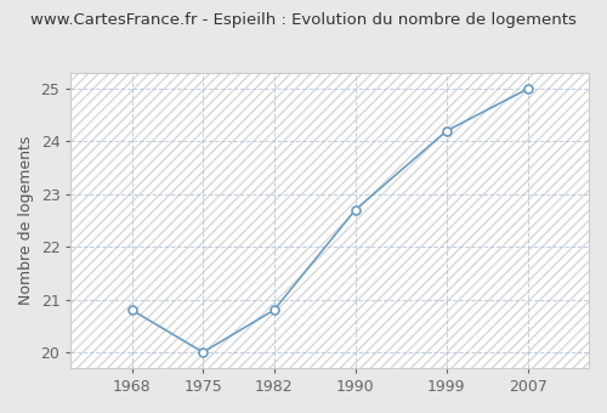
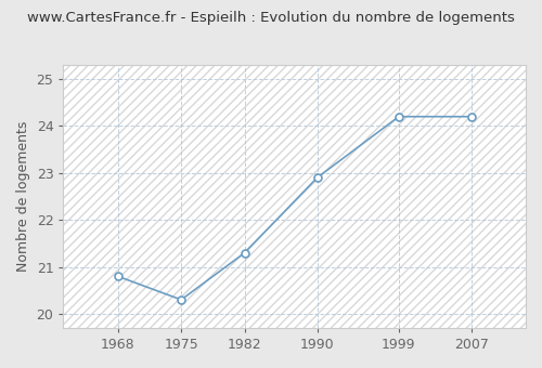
1975: 20.0 -> 20.3
1982: 20.8 -> 21.3
1990: 22.7 -> 22.9
2007: 25.0 -> 24.2
